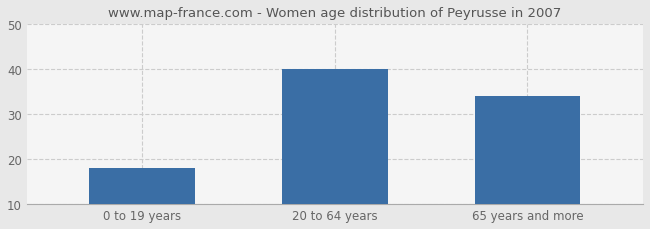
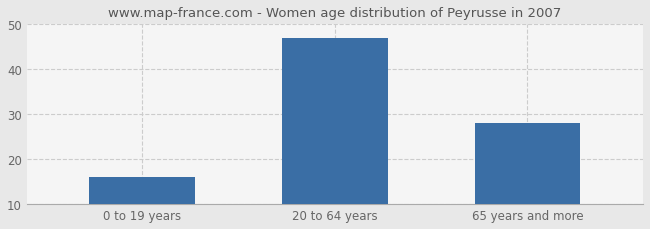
0 to 19 years: 18 -> 16
20 to 64 years: 40 -> 47
65 years and more: 34 -> 28
